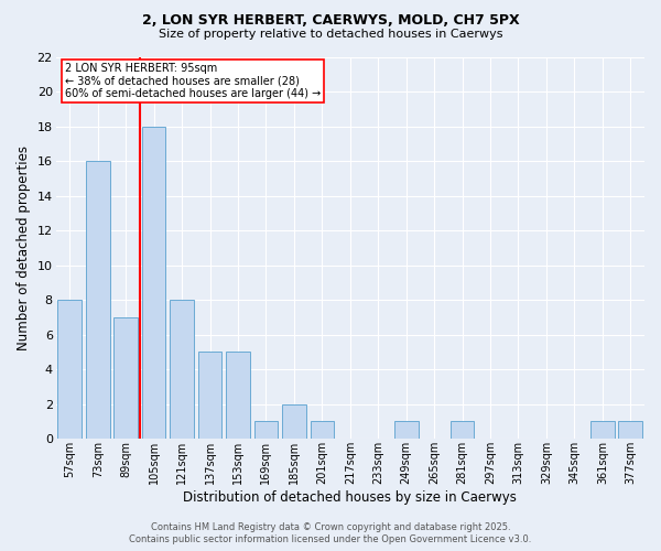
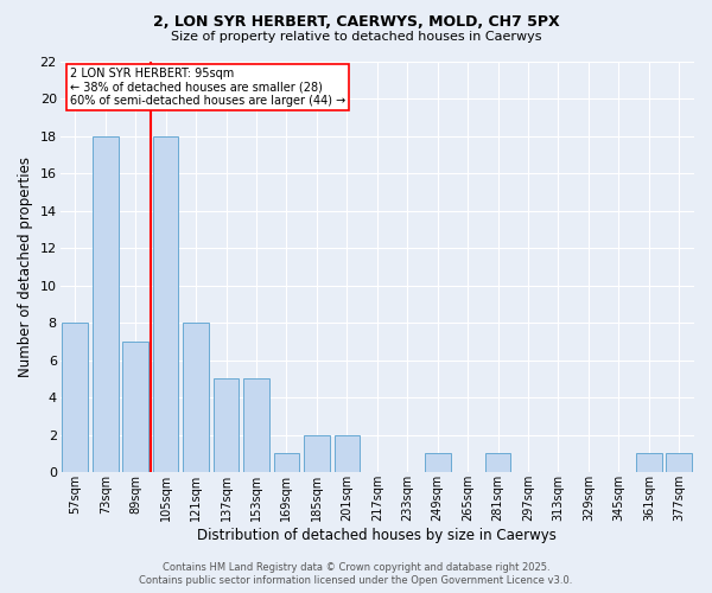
73sqm: 16 -> 18
201sqm: 1 -> 2
